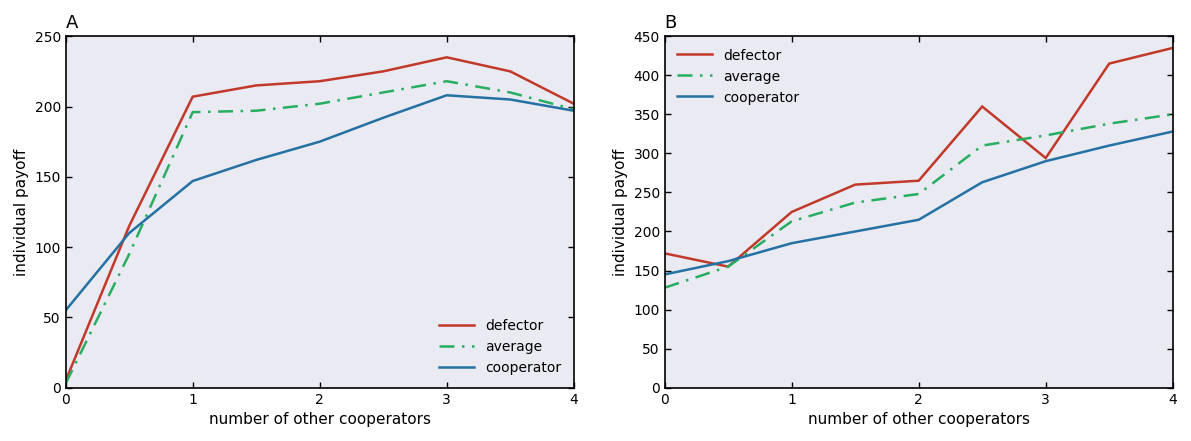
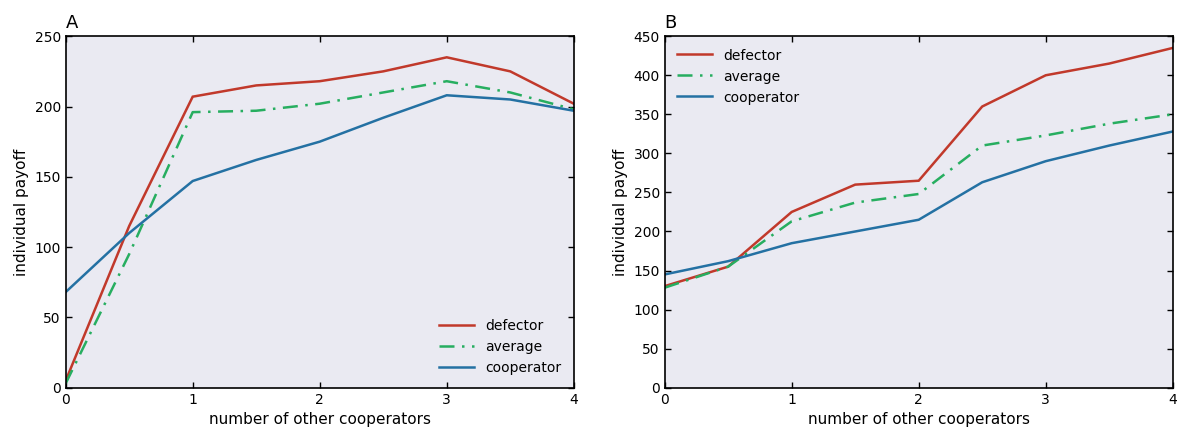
A/cooperator/0: 55 -> 68
B/defector/0: 172 -> 130
B/defector/3: 294 -> 400
